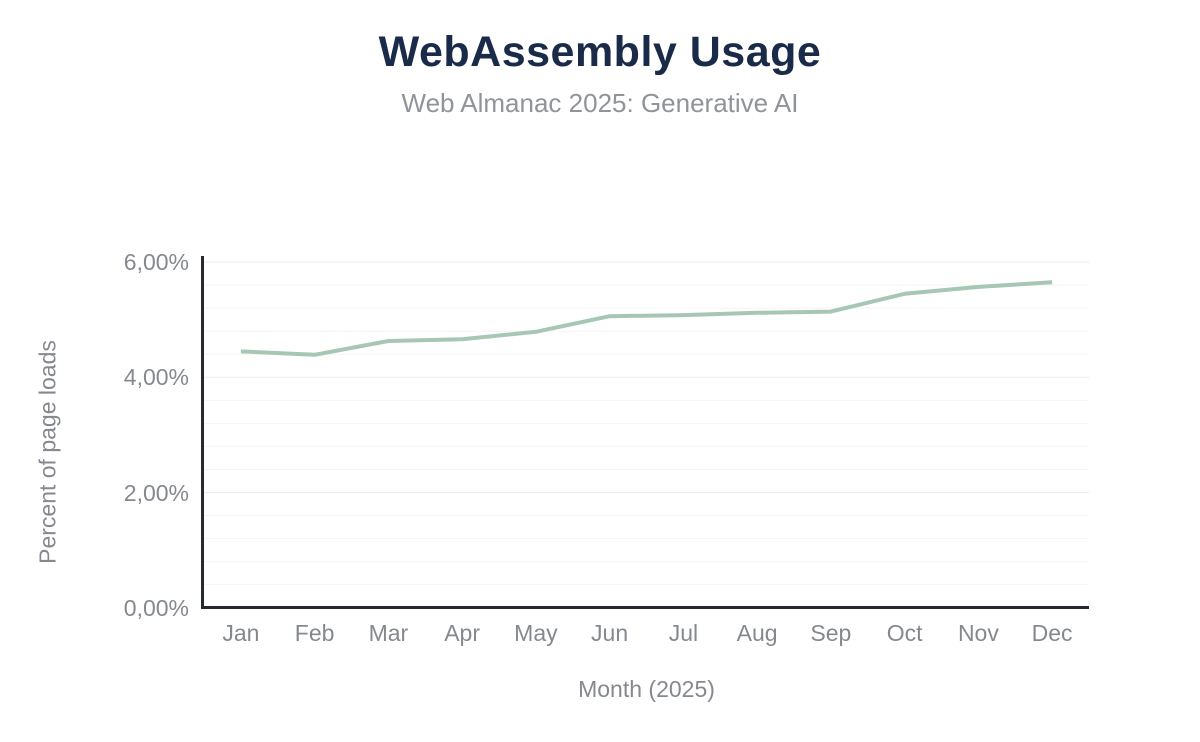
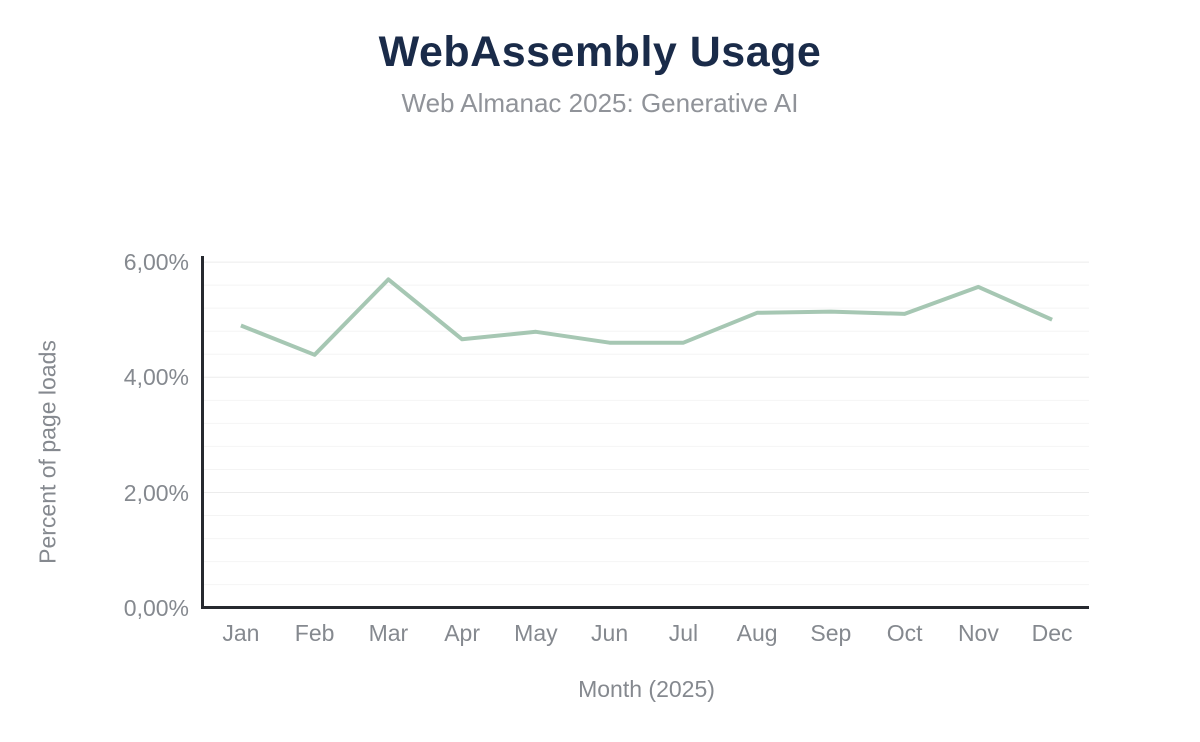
Jan: 4,5% -> 4,9%
Mar: 4,6% -> 5,7%
Jun: 5,1% -> 4,6%
Jul: 5,1% -> 4,6%
Oct: 5,5% -> 5,1%
Dec: 5,7% -> 5,0%
